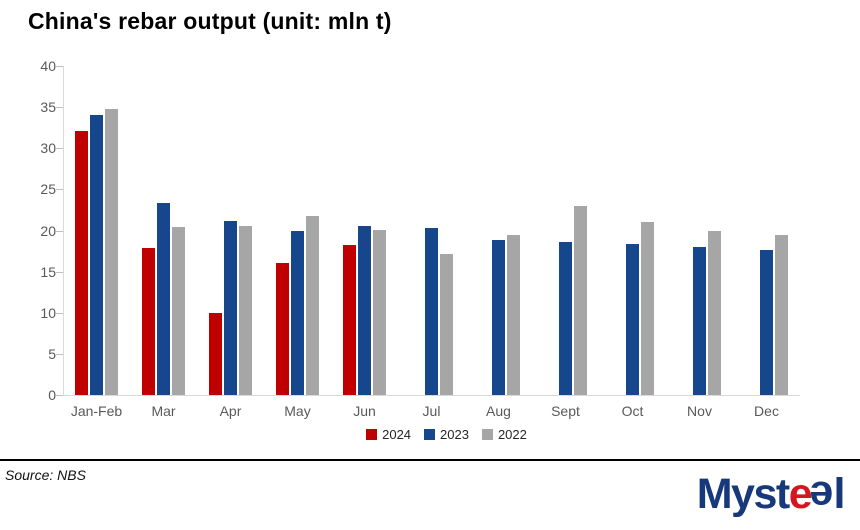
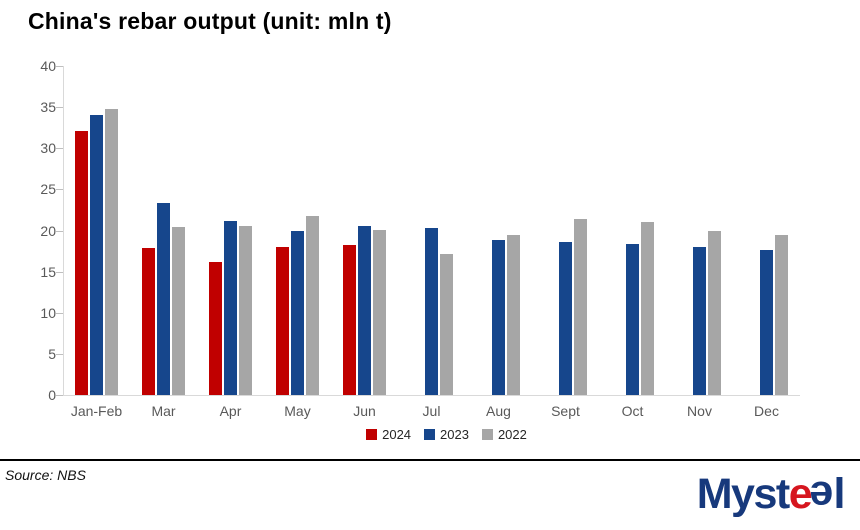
2024/Apr: 10 -> 16
2024/May: 16 -> 18
2022/Sept: 23 -> 21
